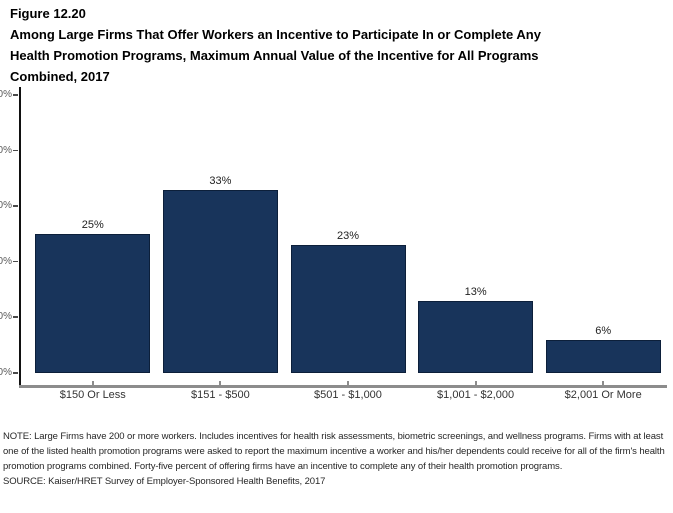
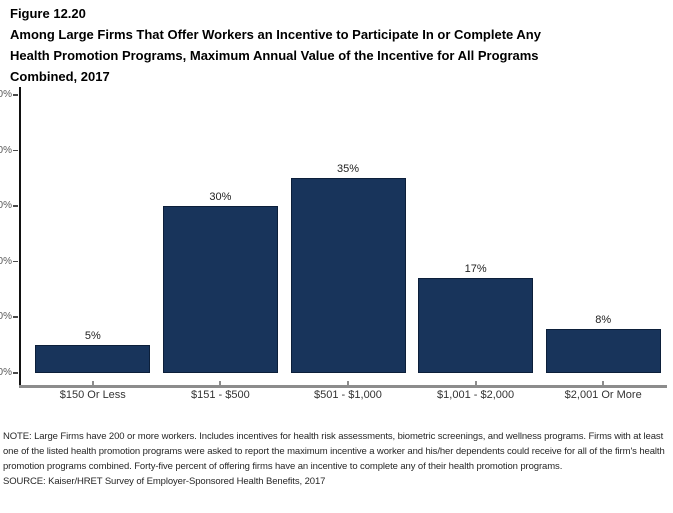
$150 Or Less: 25% -> 5%
$151 - $500: 33% -> 30%
$501 - $1,000: 23% -> 35%
$1,001 - $2,000: 13% -> 17%
$2,001 Or More: 6% -> 8%
